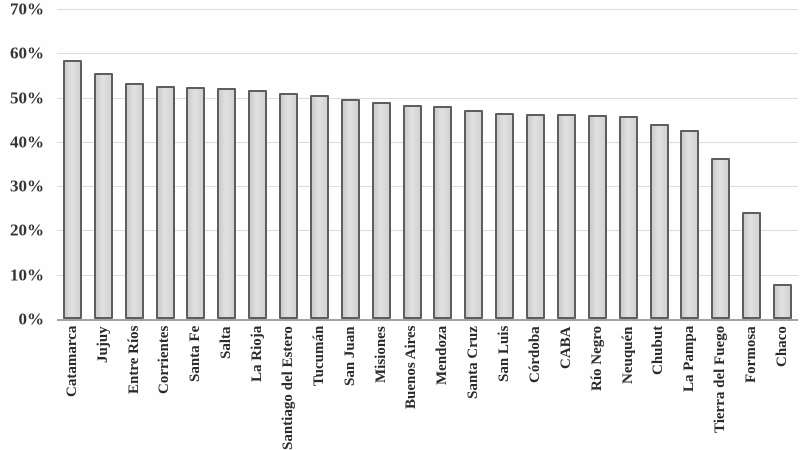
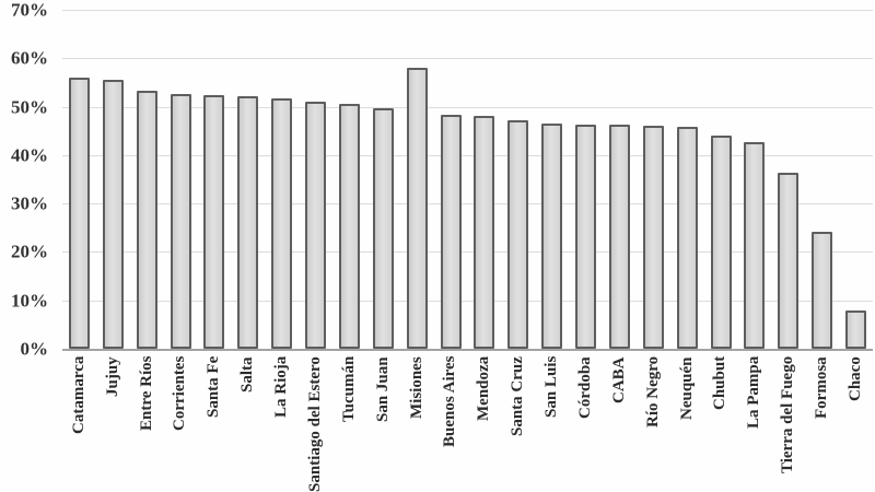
Catamarca: 58% -> 56%
Misiones: 49% -> 58%
